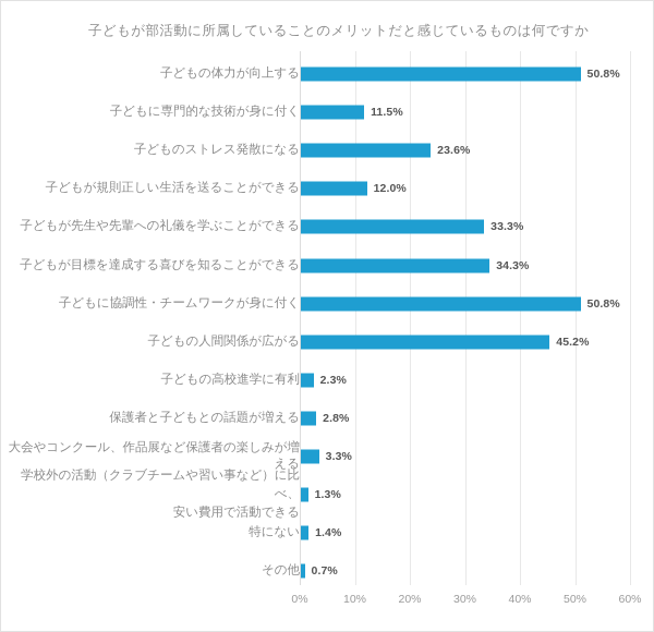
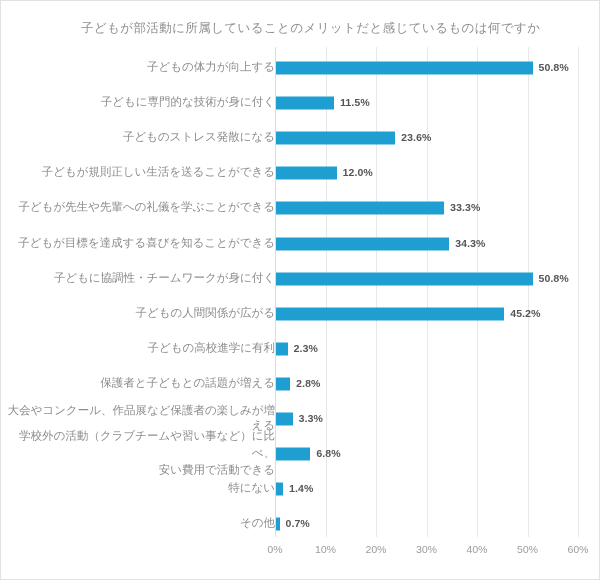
学校外の活動（クラブチームや習い事など）に比べ、 安い費用で活動できる: 1.3% -> 6.8%
